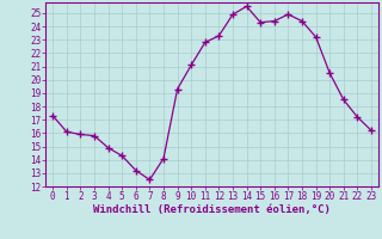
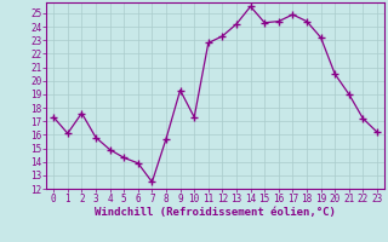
2: 15.9 -> 17.6
6: 13.2 -> 13.9
8: 14.1 -> 15.7
10: 21.1 -> 17.3
13: 24.9 -> 24.2
21: 18.5 -> 19.0
